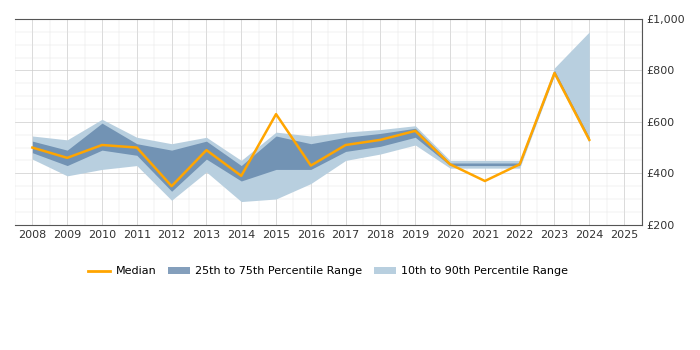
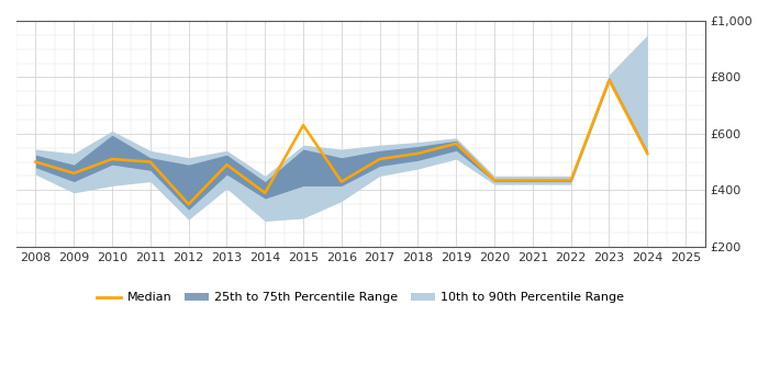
Median/2021: £370 -> £435
